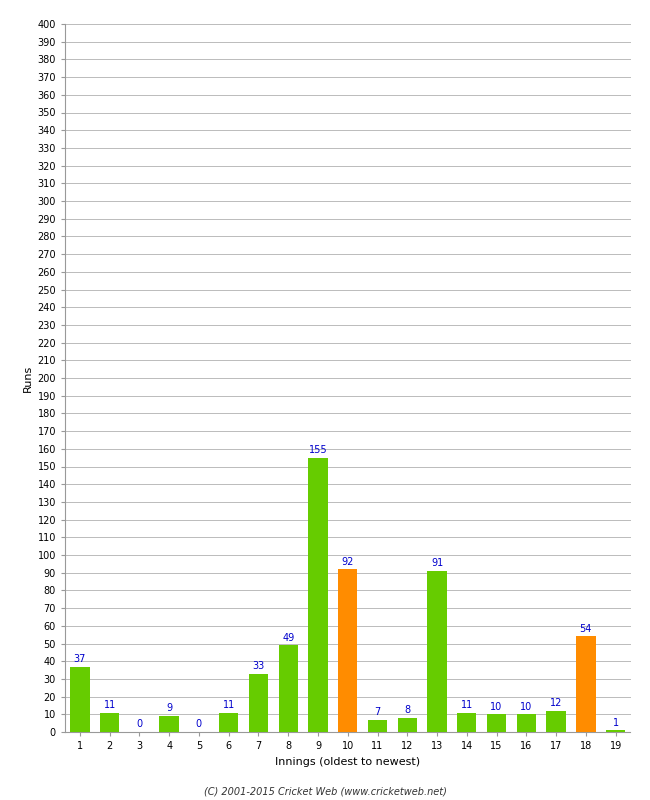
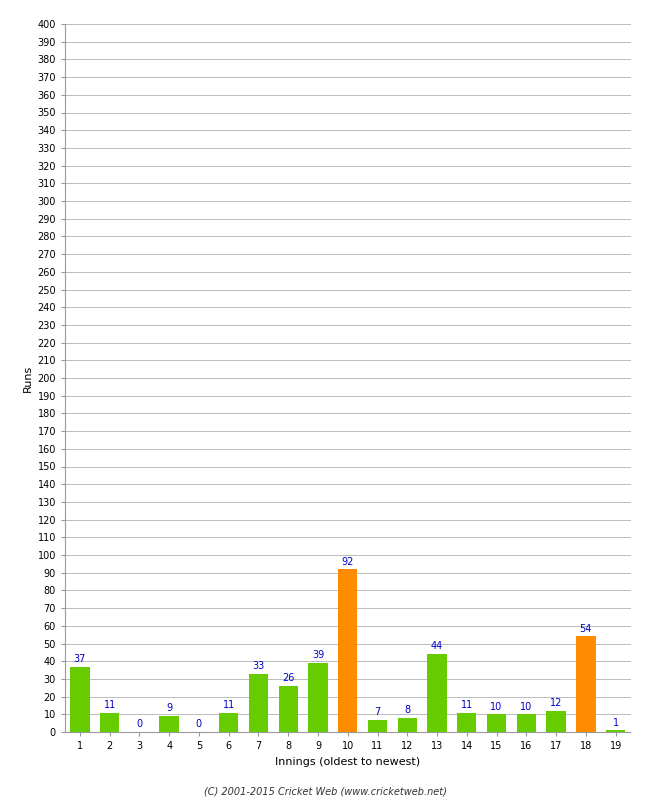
8: 49 -> 26
9: 155 -> 39
13: 91 -> 44
